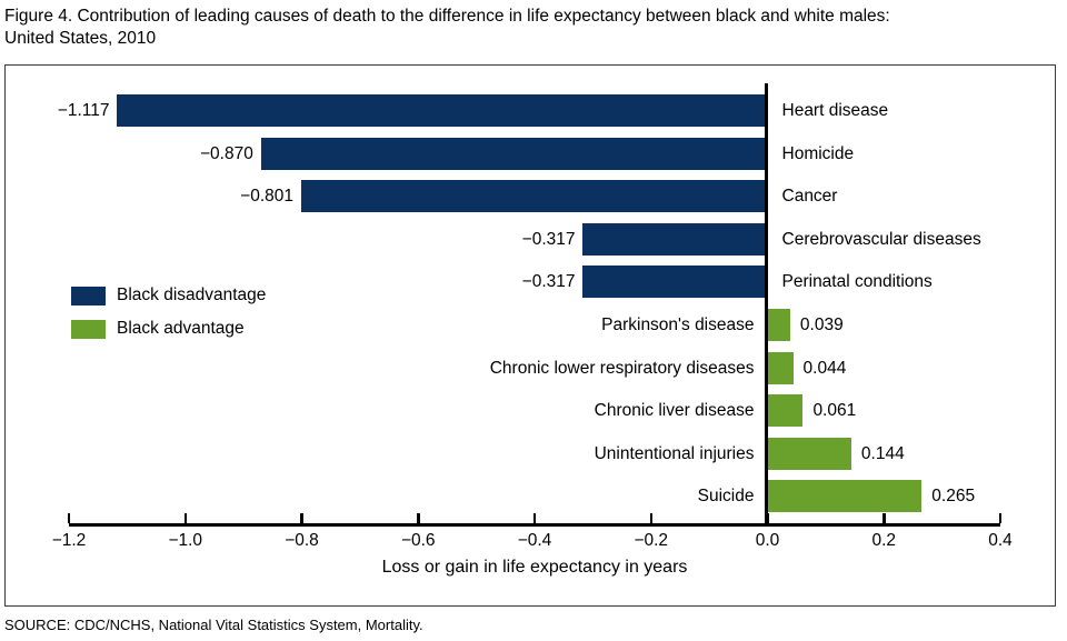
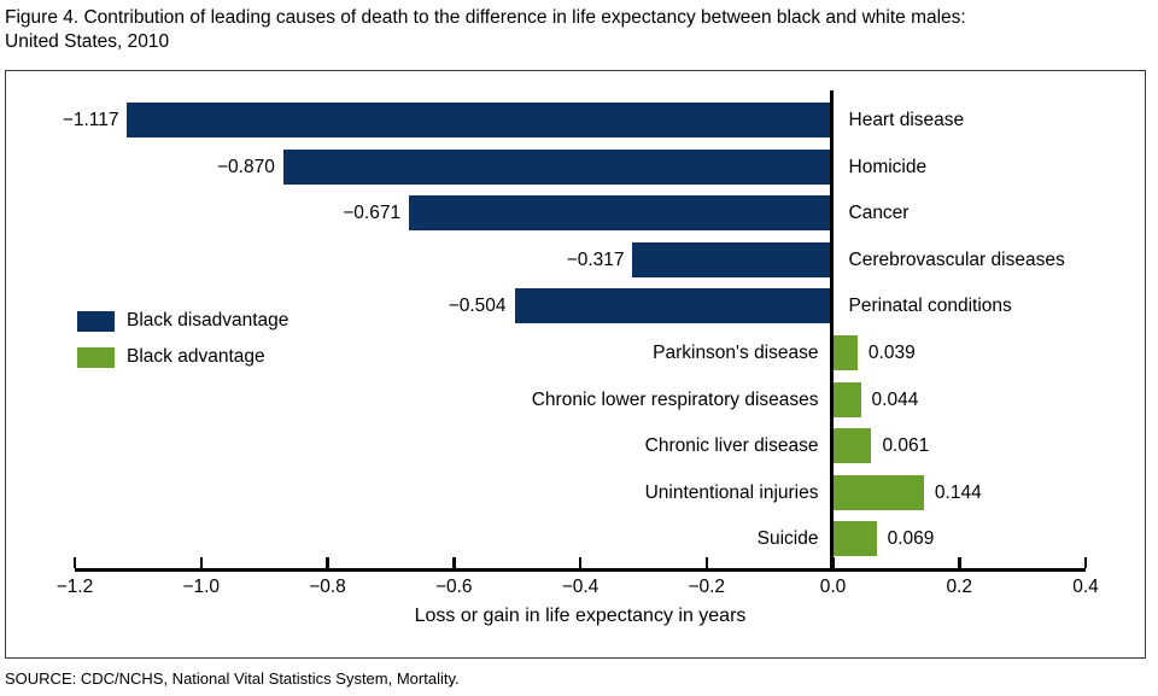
Cancer: −0.801 -> −0.671
Perinatal conditions: −0.317 -> −0.504
Suicide: 0.265 -> 0.069
